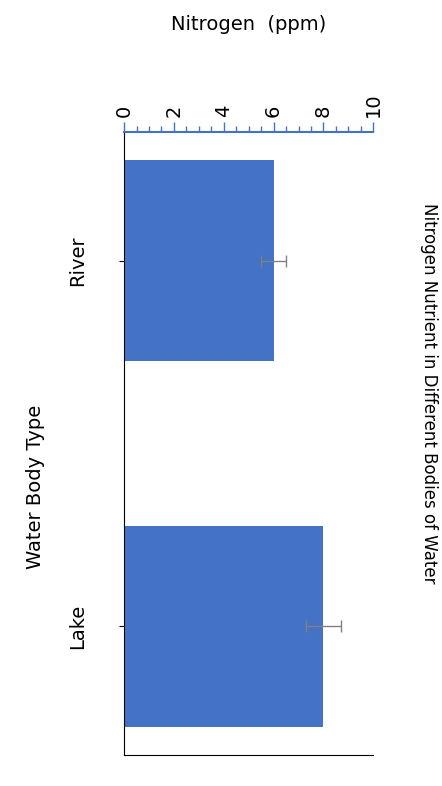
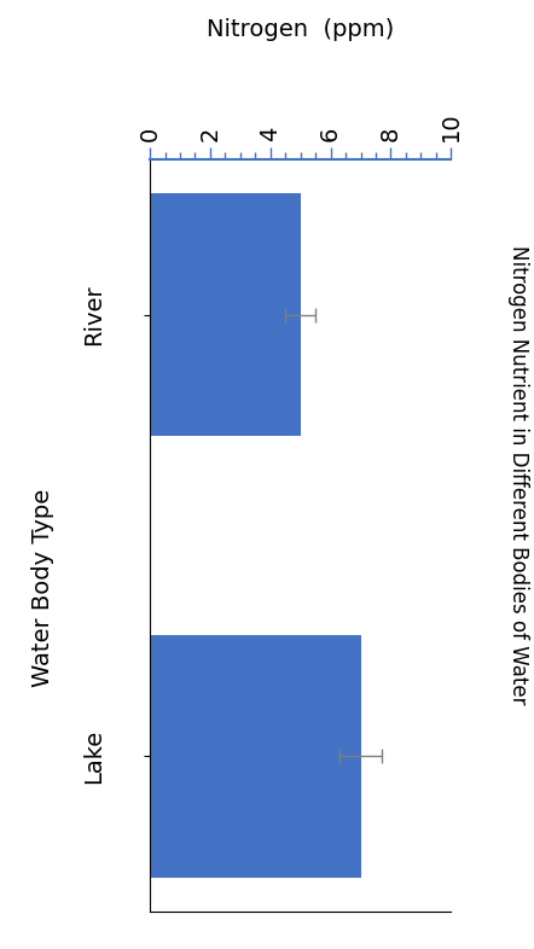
River: 6 -> 5
Lake: 8 -> 7
